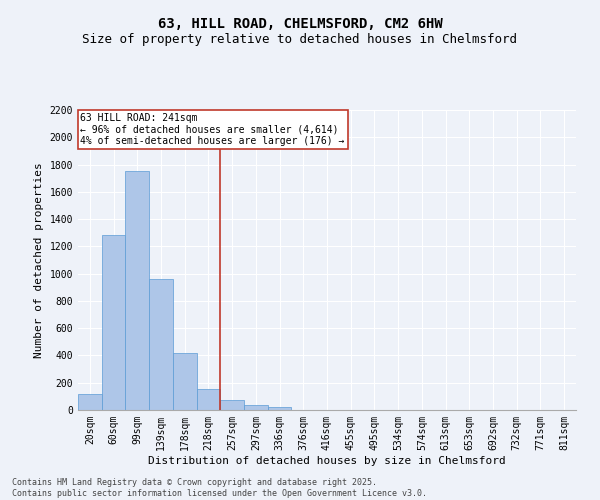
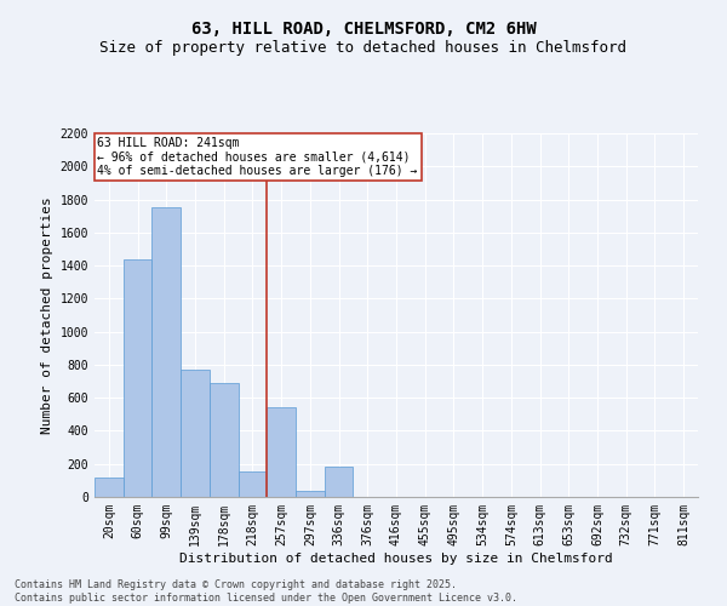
60sqm: 1280 -> 1440
139sqm: 960 -> 770
178sqm: 420 -> 690
257sqm: 80 -> 540
336sqm: 20 -> 180
